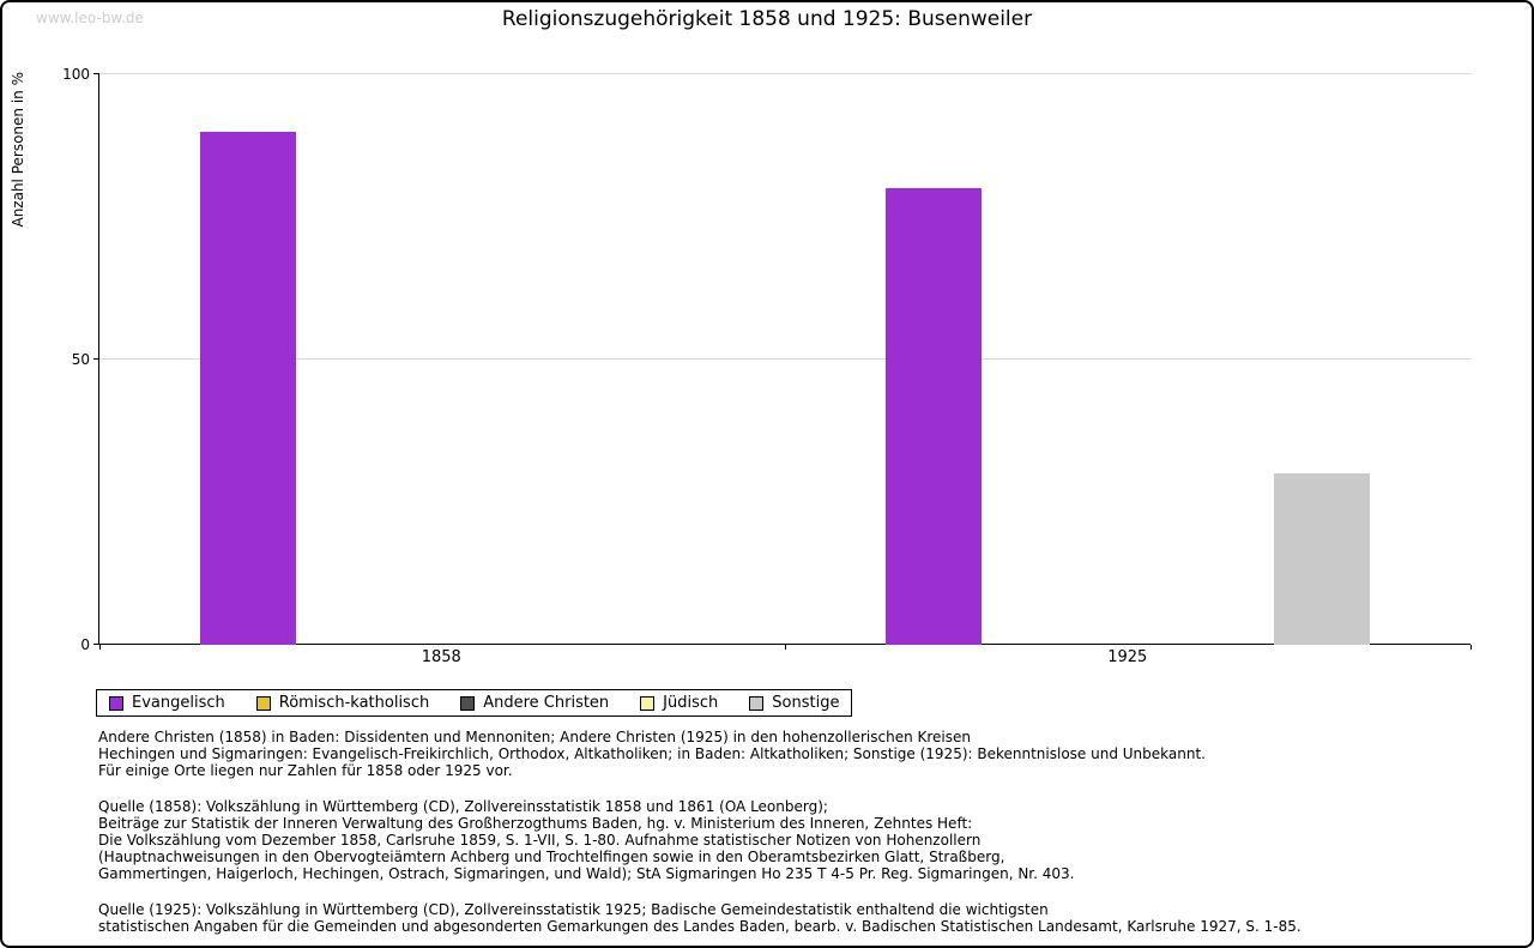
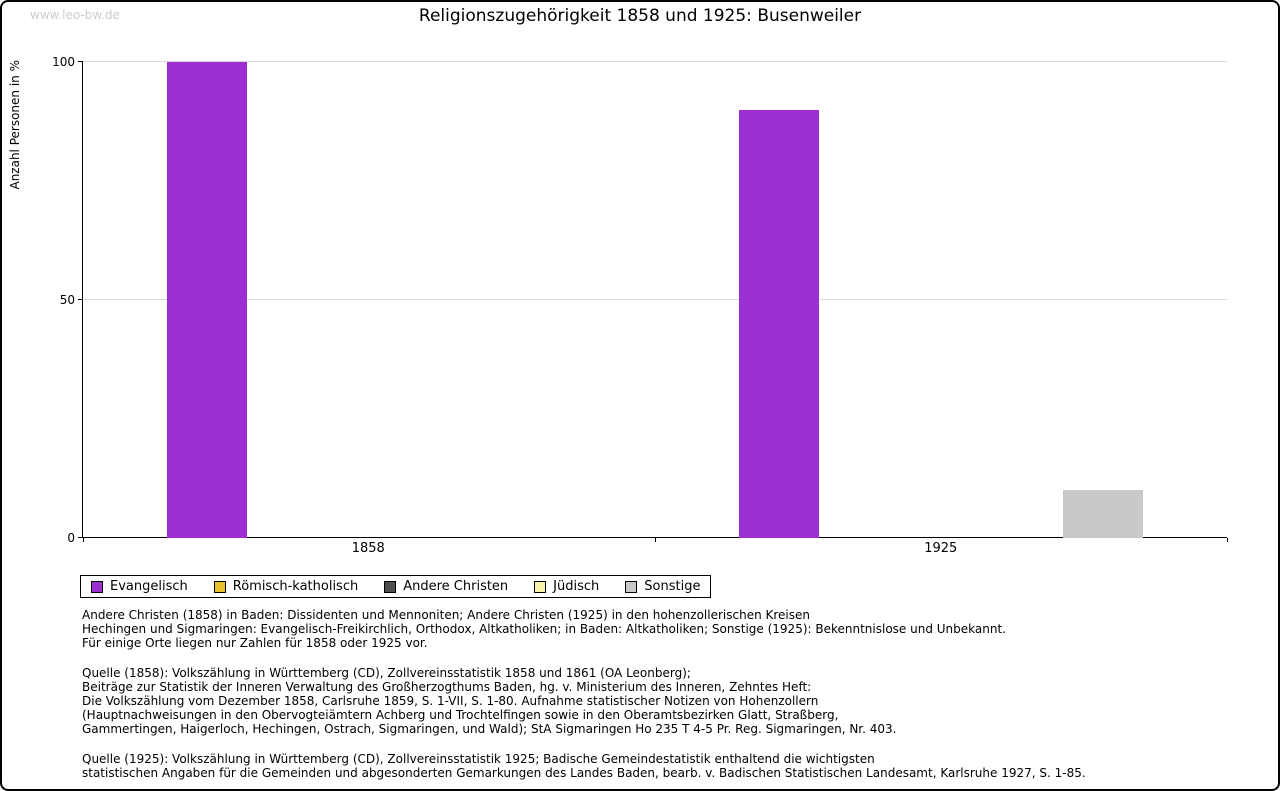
Evangelisch/1858: 90 -> 100
Evangelisch/1925: 80 -> 90
Sonstige/1925: 30 -> 10
